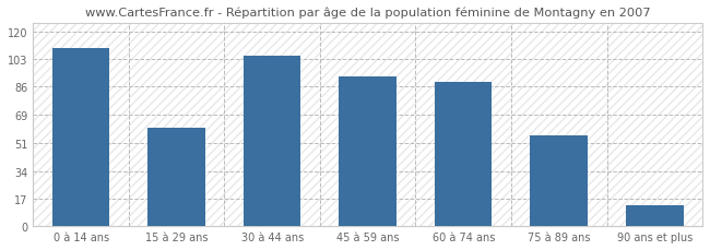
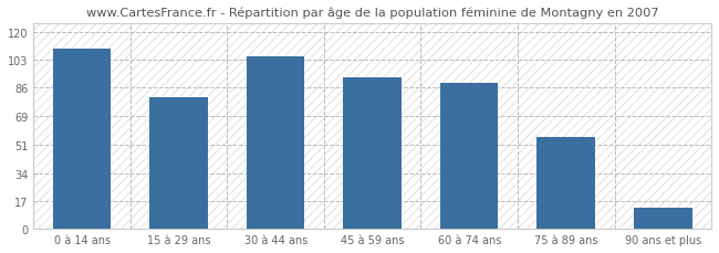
15 à 29 ans: 61 -> 80
